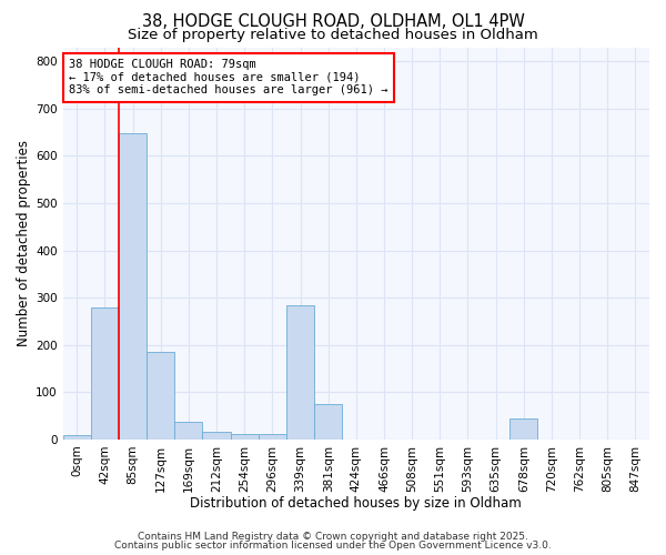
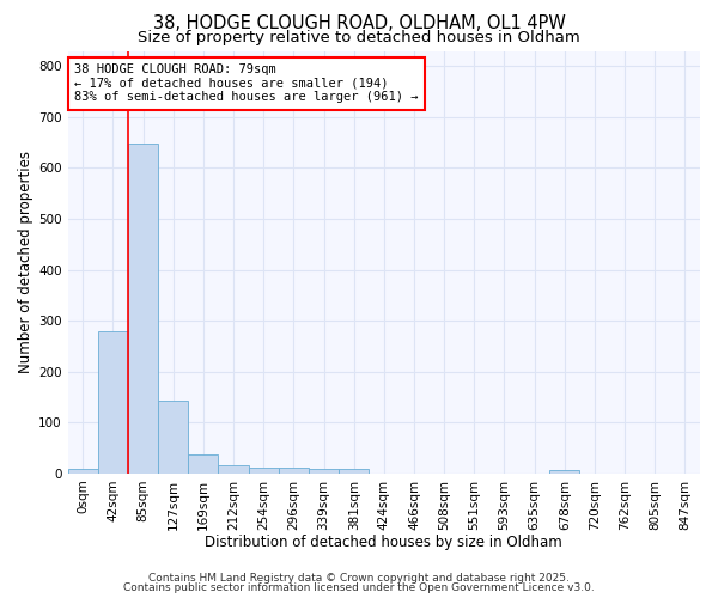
127sqm: 185 -> 143
339sqm: 285 -> 9
381sqm: 75 -> 8
678sqm: 45 -> 6
